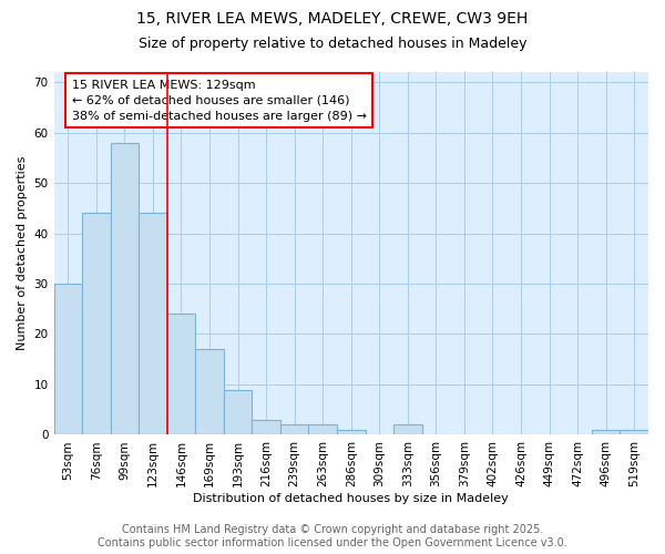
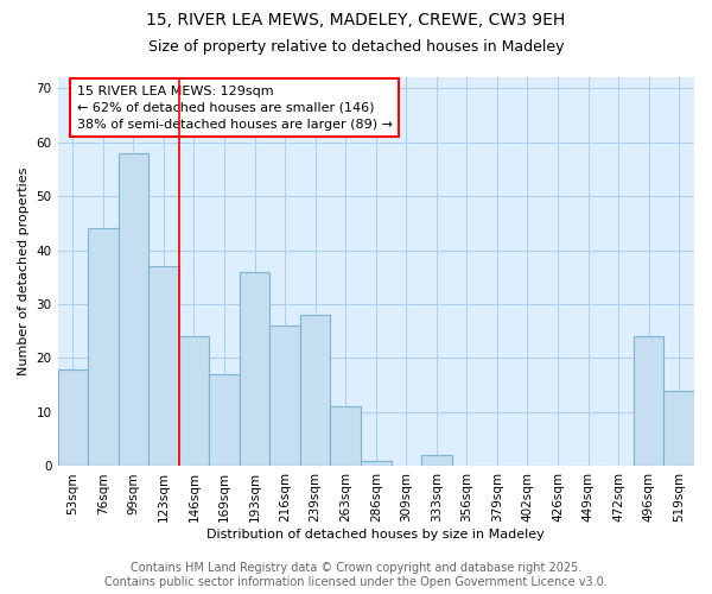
53sqm: 30 -> 18
123sqm: 44 -> 37
193sqm: 9 -> 36
216sqm: 3 -> 26
239sqm: 2 -> 28
263sqm: 2 -> 11
496sqm: 1 -> 24
519sqm: 1 -> 14
